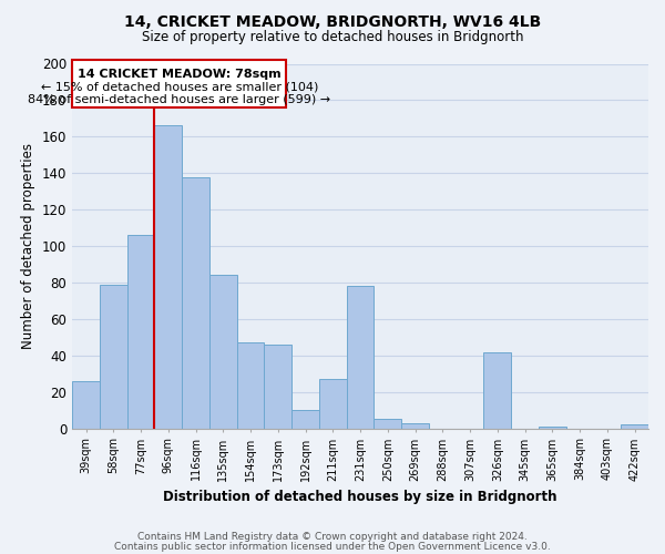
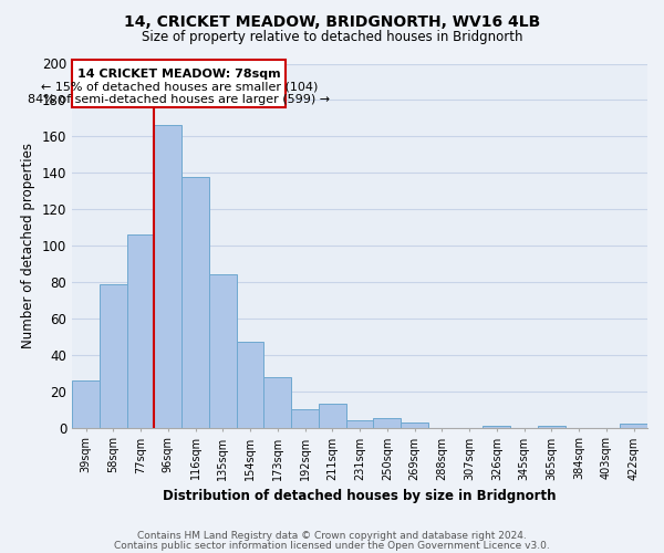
173sqm: 46 -> 28
211sqm: 27 -> 13
231sqm: 78 -> 4
326sqm: 42 -> 1
